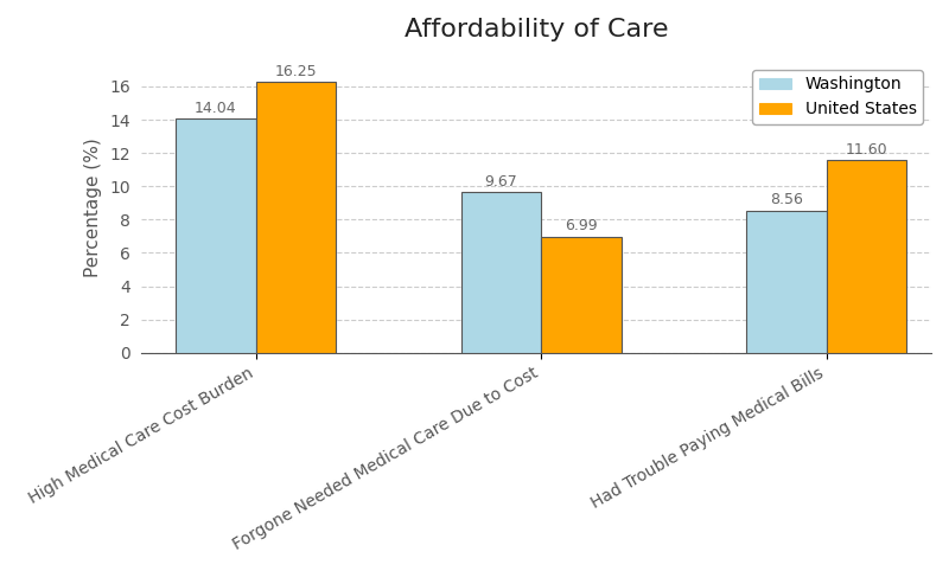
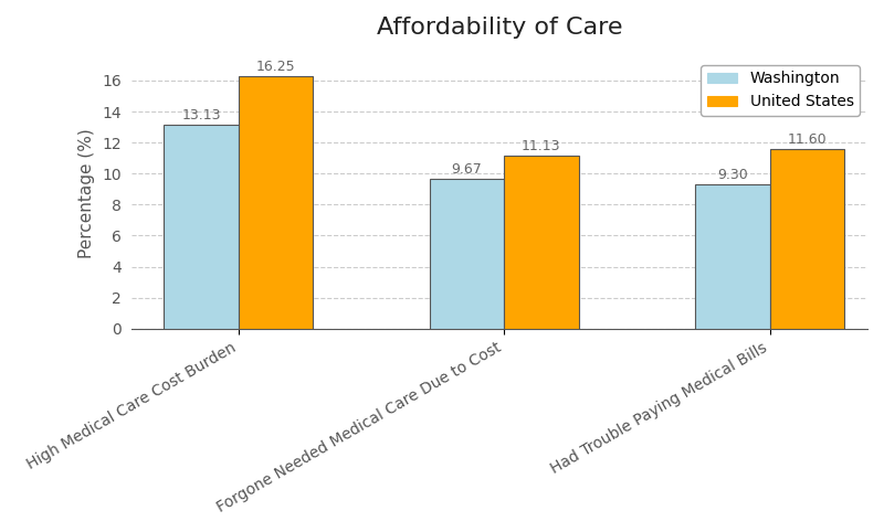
Washington/High Medical Care Cost Burden: 14.04 -> 13.13
United States/Forgone Needed Medical Care Due to Cost: 6.99 -> 11.13
Washington/Had Trouble Paying Medical Bills: 8.56 -> 9.30
